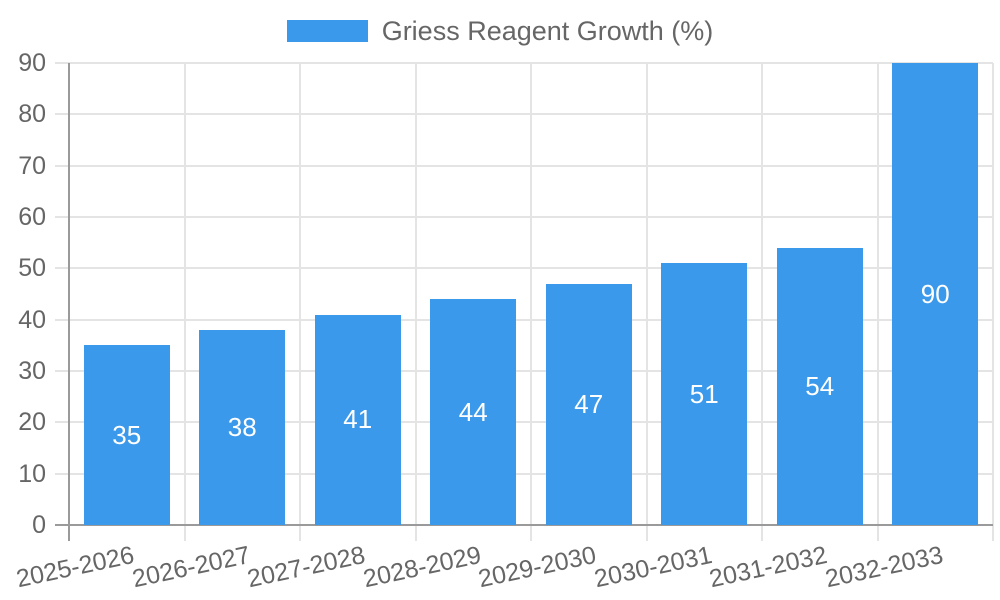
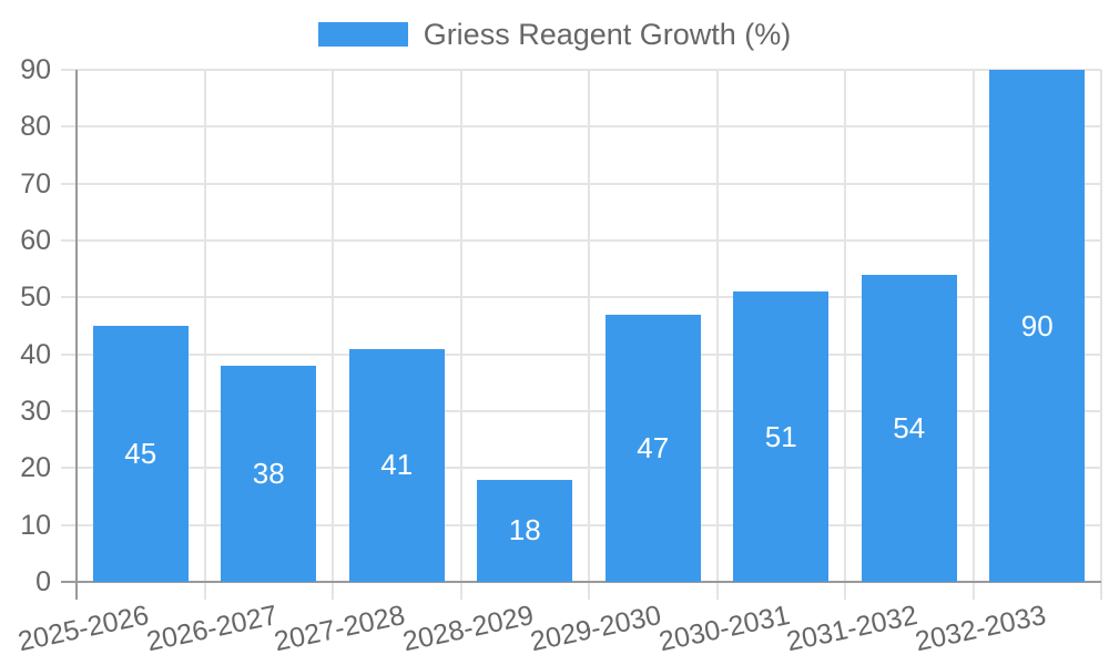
2025-2026: 35 -> 45
2028-2029: 44 -> 18
